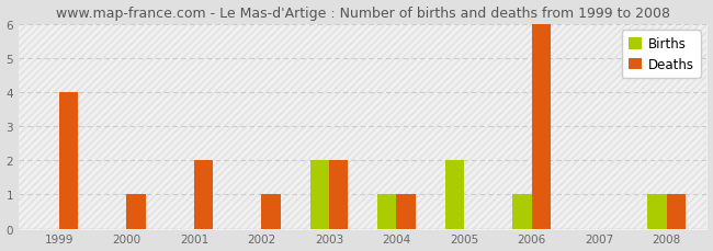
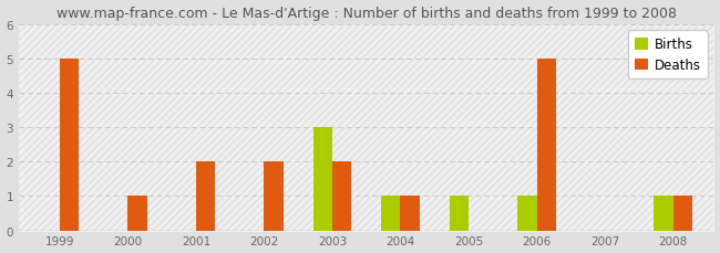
Deaths/1999: 4 -> 5
Deaths/2002: 1 -> 2
Births/2003: 2 -> 3
Births/2005: 2 -> 1
Deaths/2006: 6 -> 5
